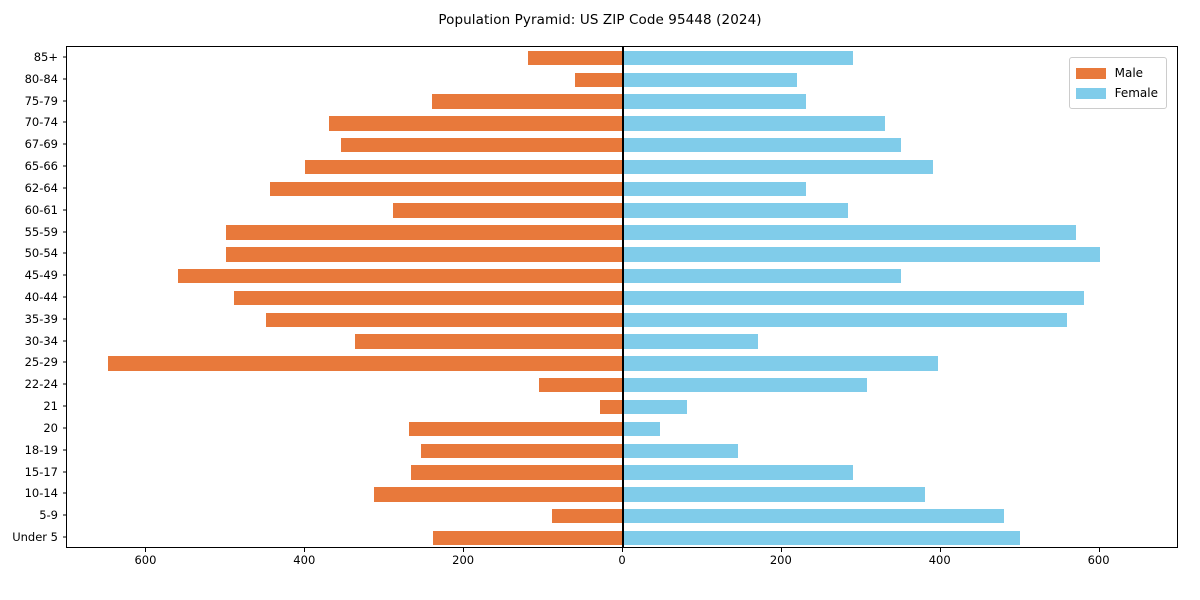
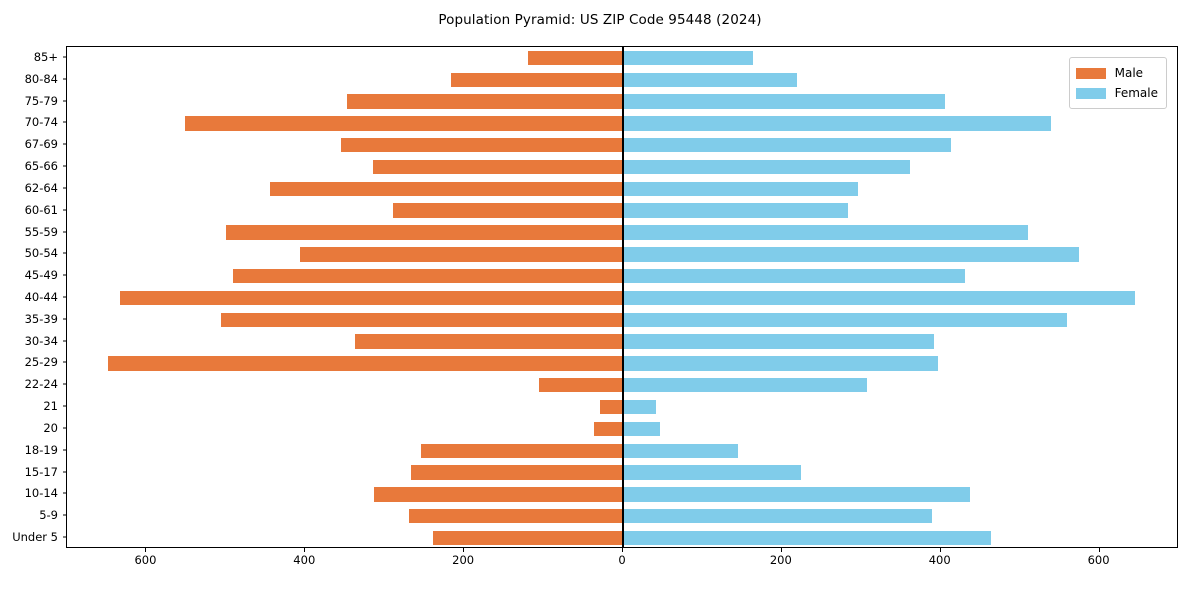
Female/85+: 290 -> 160
Male/80-84: 60 -> 220
Male/75-79: 240 -> 350
Female/75-79: 230 -> 410
Male/70-74: 370 -> 550
Female/70-74: 330 -> 540
Female/67-69: 350 -> 410
Male/65-66: 400 -> 320
Female/65-66: 390 -> 360
Female/62-64: 230 -> 300
Female/55-59: 570 -> 510
Male/50-54: 500 -> 410
Female/50-54: 600 -> 570
Male/45-49: 560 -> 490
Female/45-49: 350 -> 430
Male/40-44: 490 -> 630
Female/40-44: 580 -> 640
Male/35-39: 450 -> 510
Female/30-34: 170 -> 390
Female/21: 80 -> 40
Male/20: 270 -> 40
Female/15-17: 290 -> 220
Female/10-14: 380 -> 440
Male/5-9: 90 -> 270
Female/5-9: 480 -> 390
Female/Under 5: 500 -> 460
